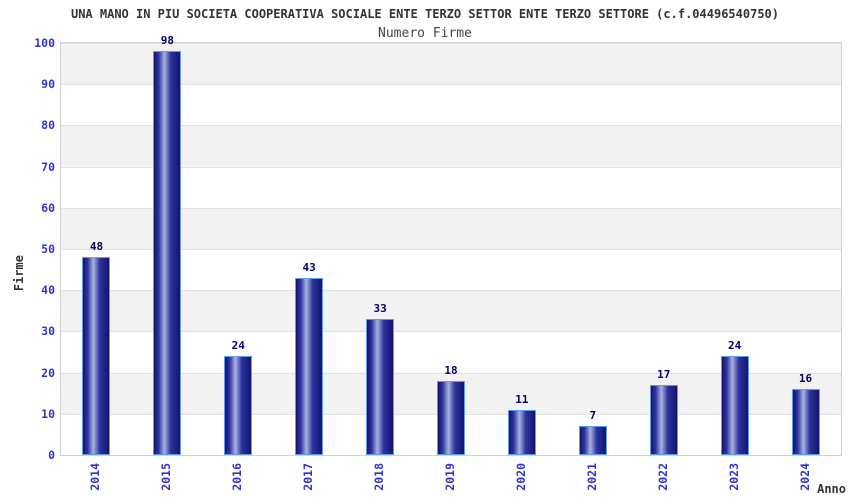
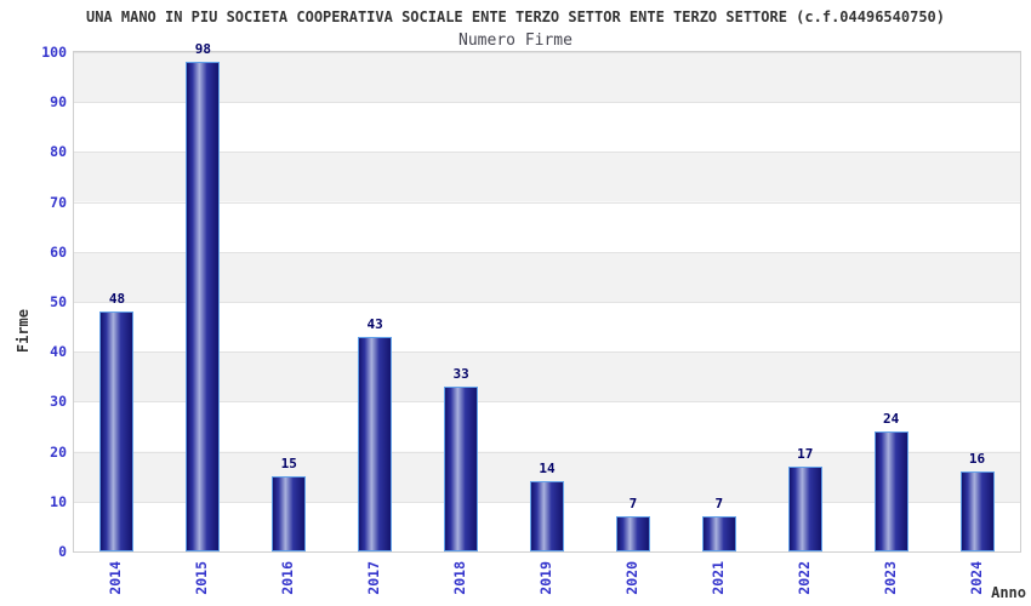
2016: 24 -> 15
2019: 18 -> 14
2020: 11 -> 7
